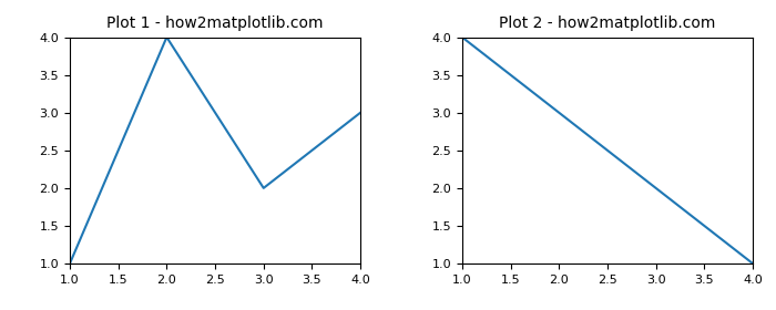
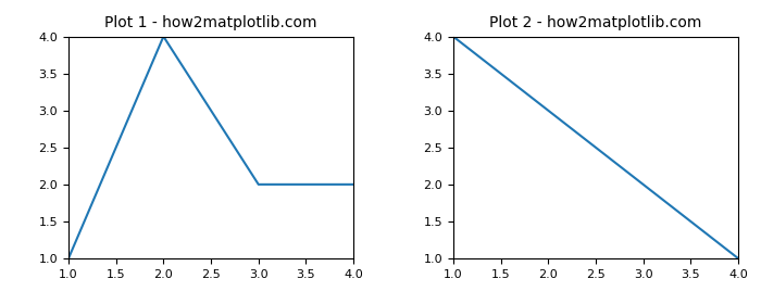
4.0: 3 -> 2
